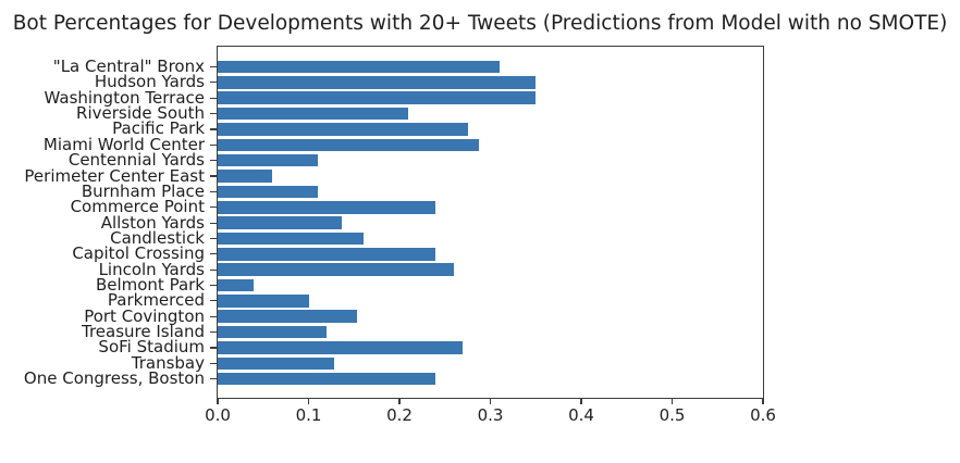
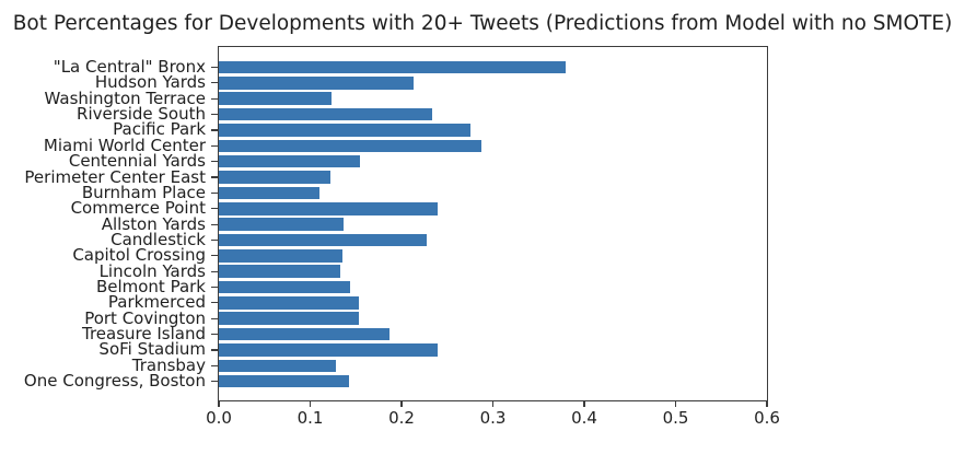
"La Central" Bronx: 0.31 -> 0.38
Hudson Yards: 0.35 -> 0.21
Washington Terrace: 0.35 -> 0.12
Riverside South: 0.21 -> 0.23
Centennial Yards: 0.11 -> 0.15
Perimeter Center East: 0.06 -> 0.12
Candlestick: 0.16 -> 0.23
Capitol Crossing: 0.24 -> 0.14
Lincoln Yards: 0.26 -> 0.13
Belmont Park: 0.04 -> 0.14
Parkmerced: 0.10 -> 0.15
Treasure Island: 0.12 -> 0.19
SoFi Stadium: 0.27 -> 0.24
One Congress, Boston: 0.24 -> 0.14
